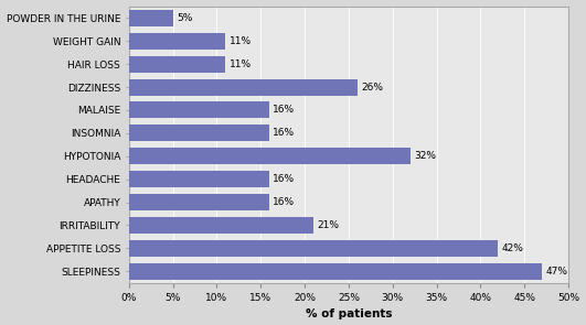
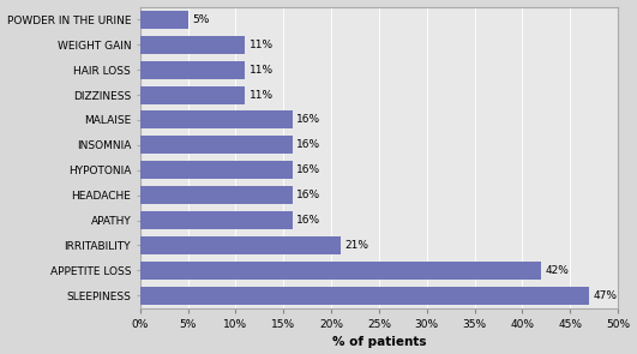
DIZZINESS: 26% -> 11%
HYPOTONIA: 32% -> 16%
